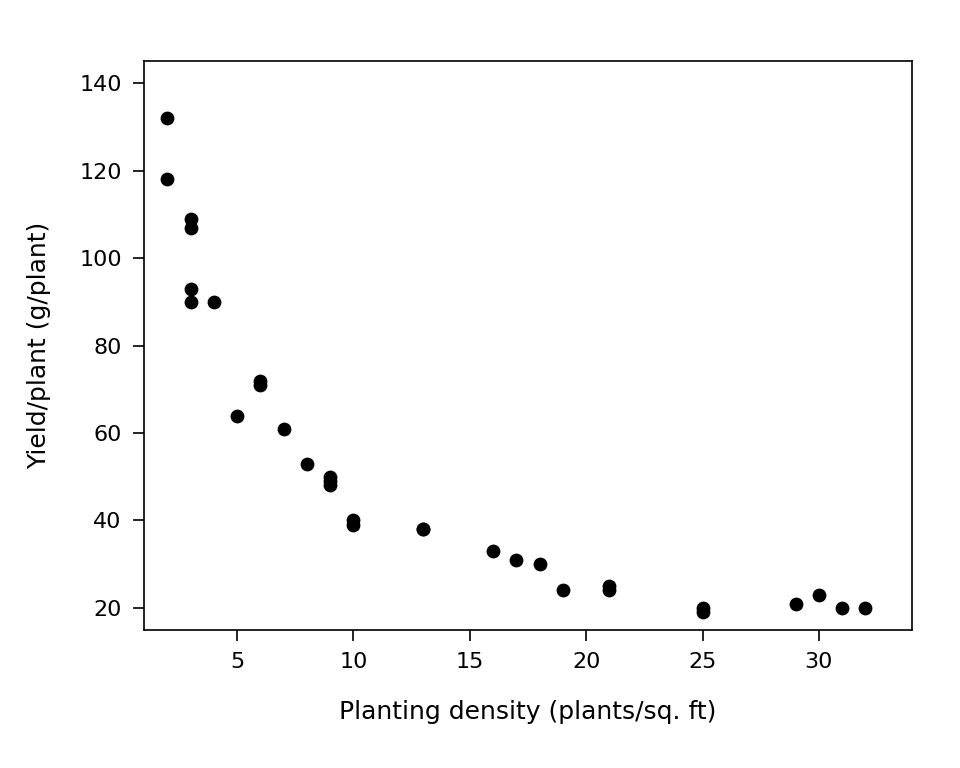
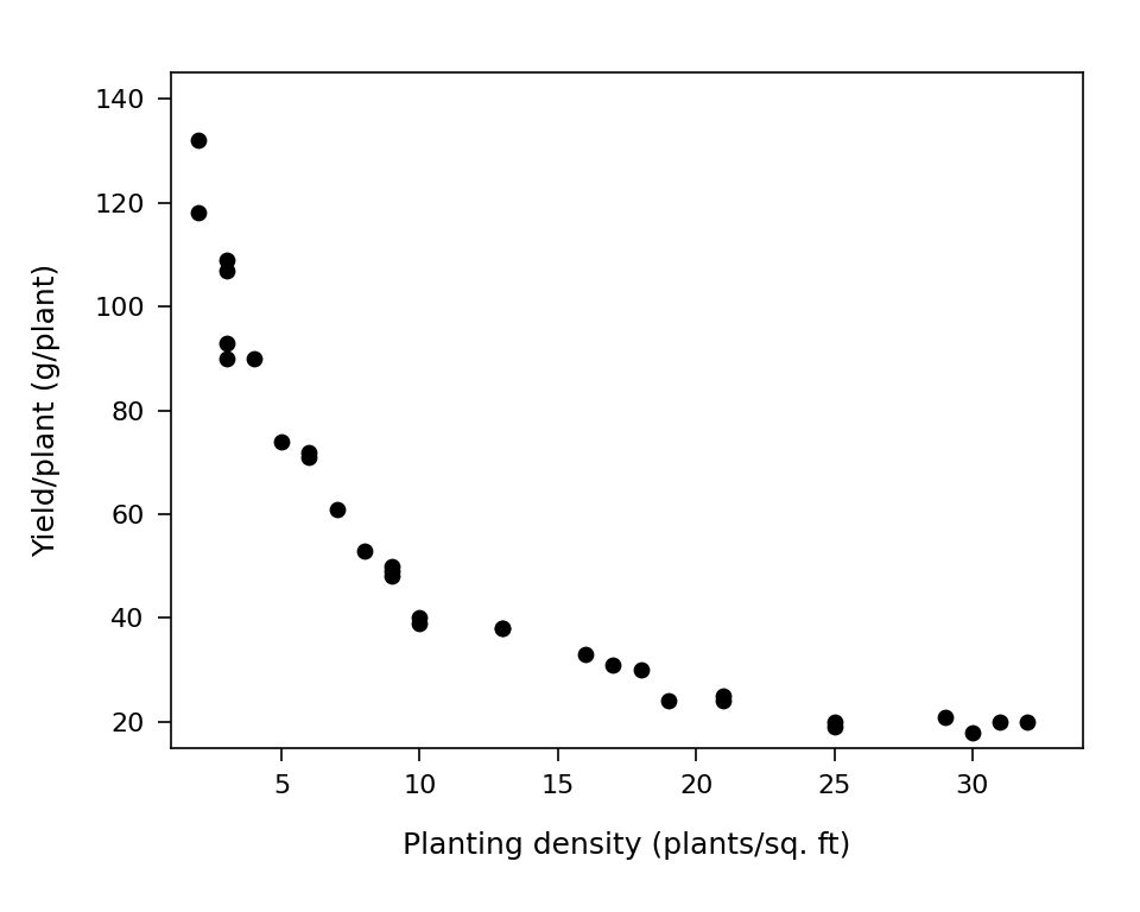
5: 64 -> 74
30: 23 -> 18
